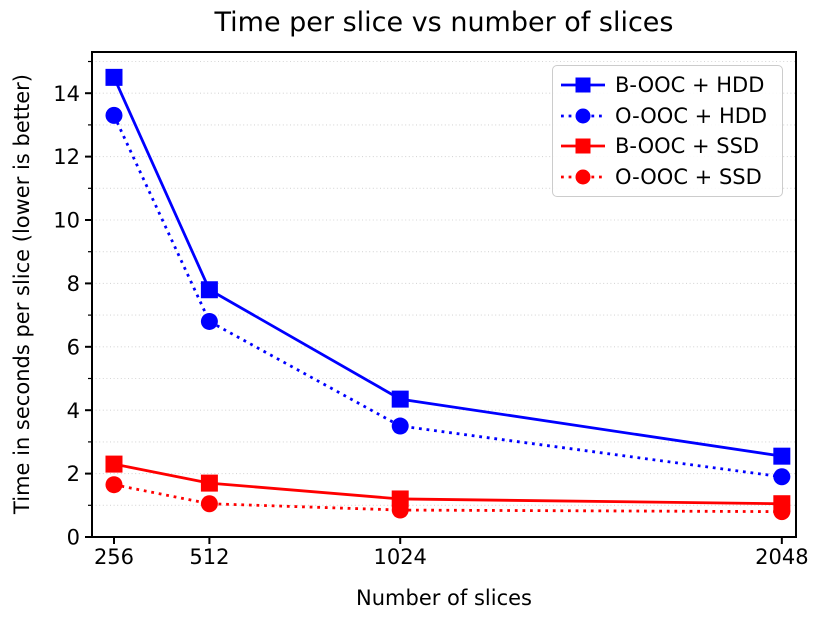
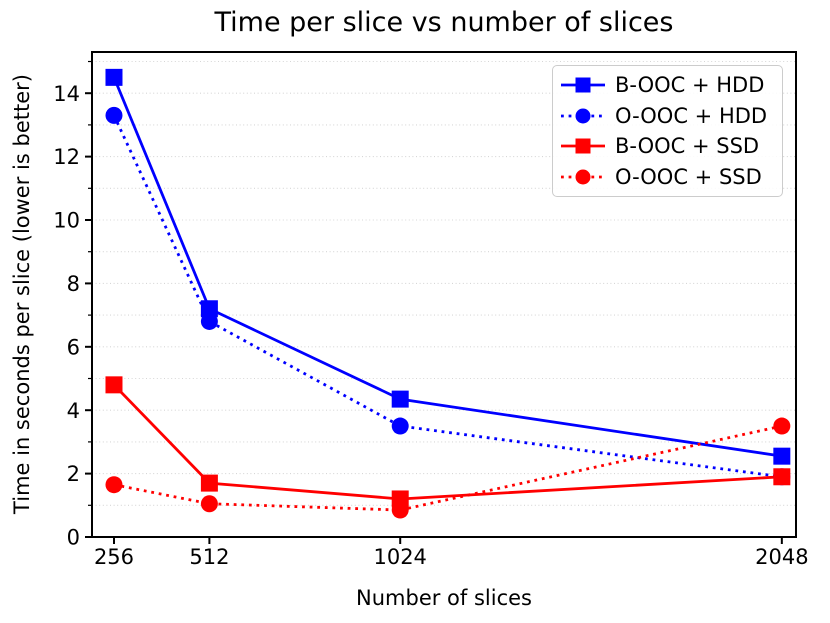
B-OOC + SSD/256: 2.3 -> 4.8
B-OOC + HDD/512: 7.8 -> 7.2
B-OOC + SSD/2048: 1.1 -> 1.9
O-OOC + SSD/2048: 0.8 -> 3.5
